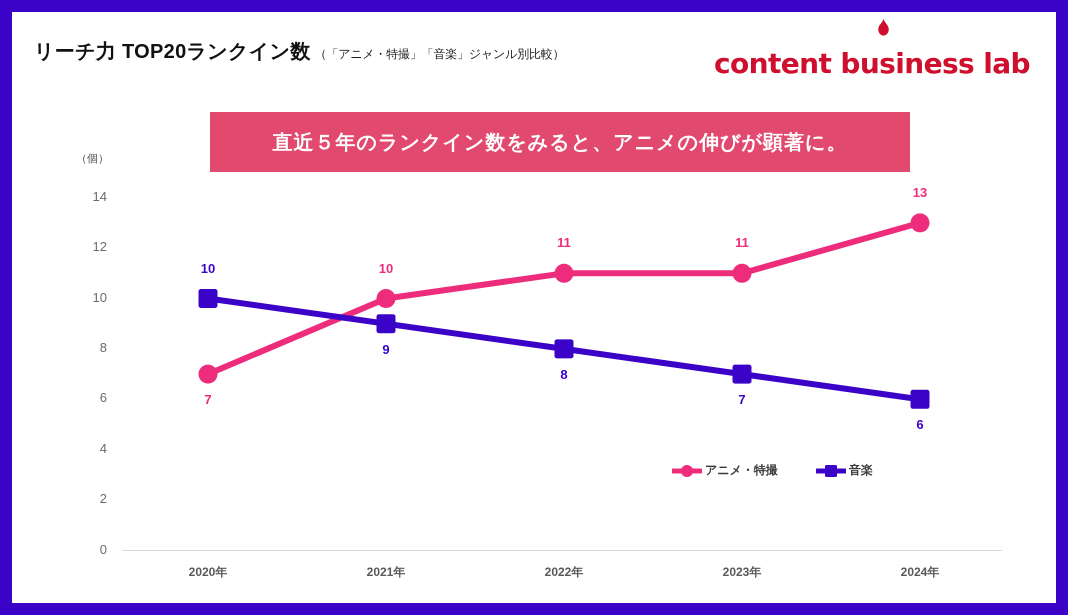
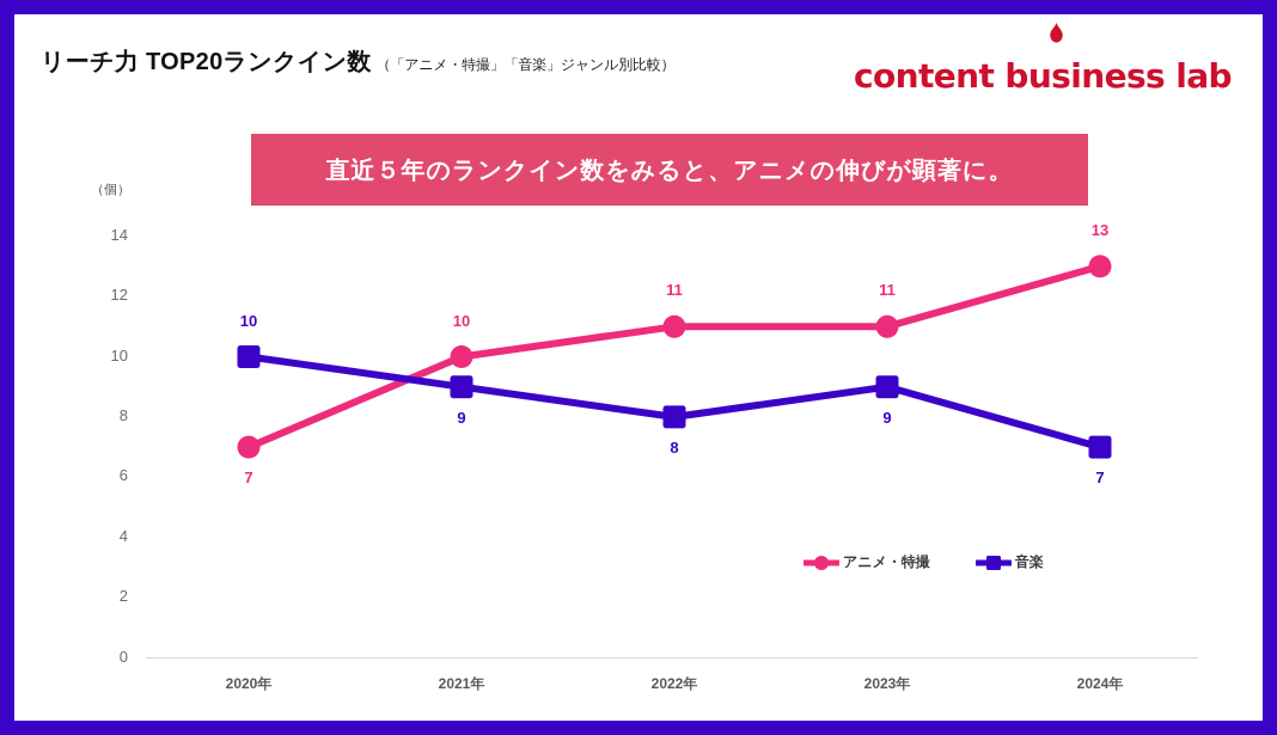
音楽/2023年: 7 -> 9
音楽/2024年: 6 -> 7
